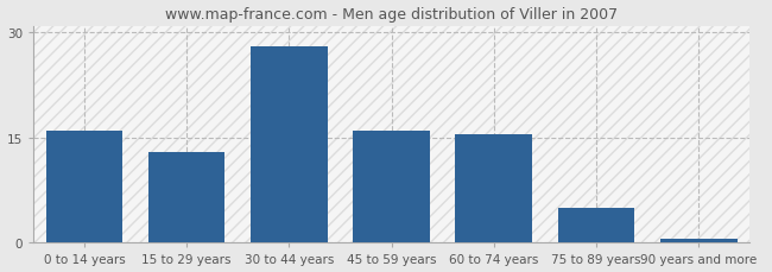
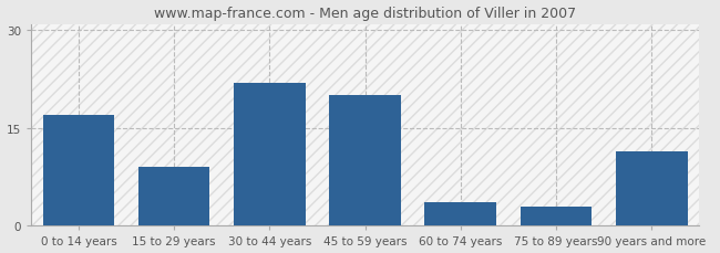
0 to 14 years: 16.0 -> 17.0
15 to 29 years: 13.0 -> 9.0
30 to 44 years: 28.0 -> 22.0
45 to 59 years: 16.0 -> 20.0
60 to 74 years: 15.5 -> 3.6
75 to 89 years: 5.0 -> 3.0
90 years and more: 0.5 -> 11.4
